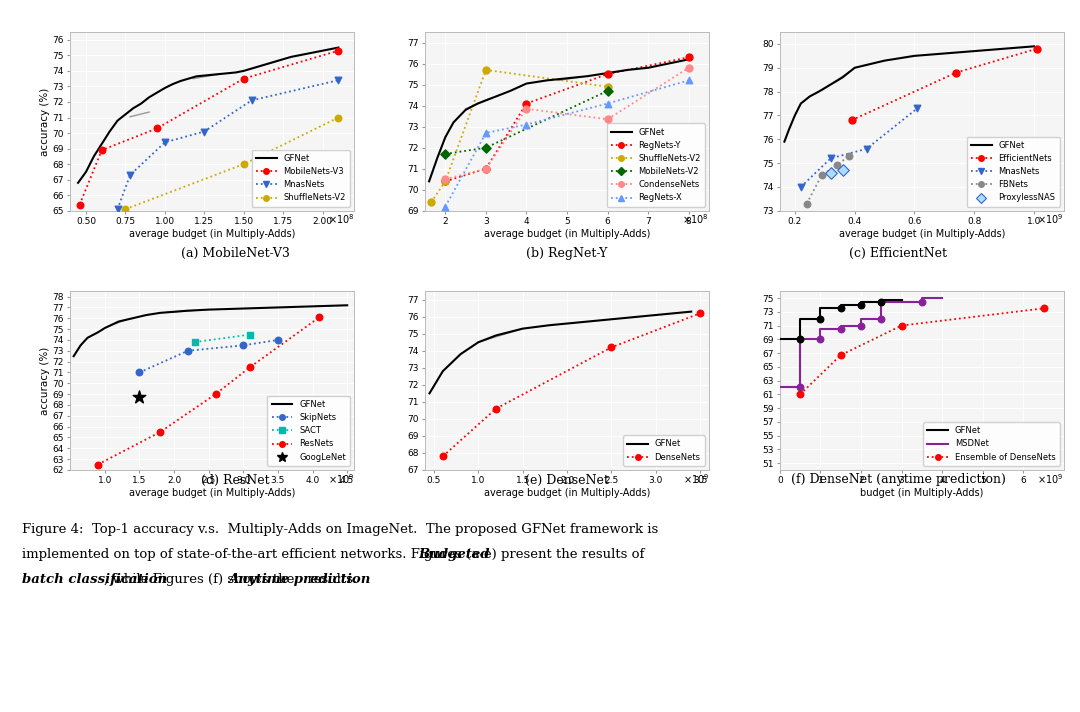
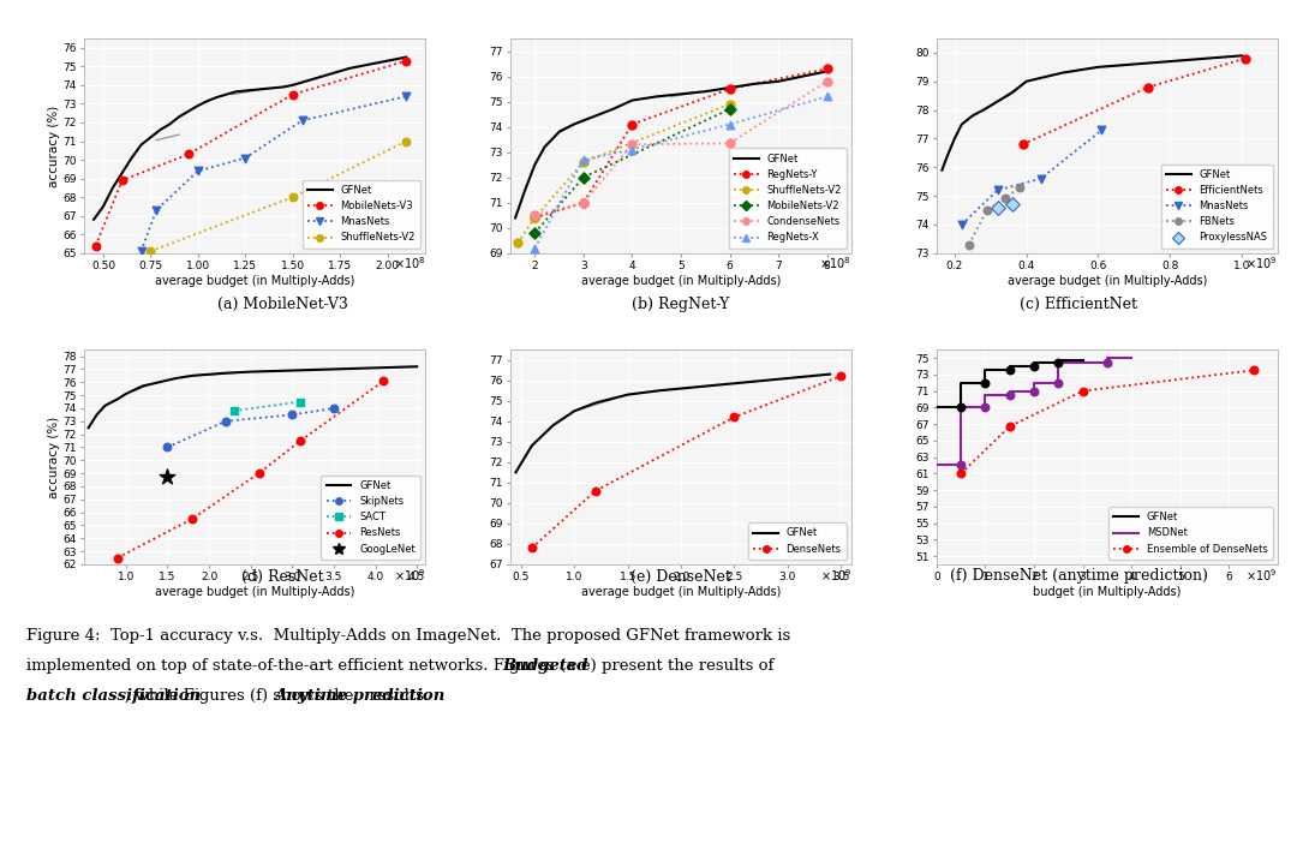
MobileNets-V2/2: 71.7 -> 69.8
ShuffleNets-V2/3: 75.7 -> 72.6
CondenseNets/4: 73.85 -> 73.30
